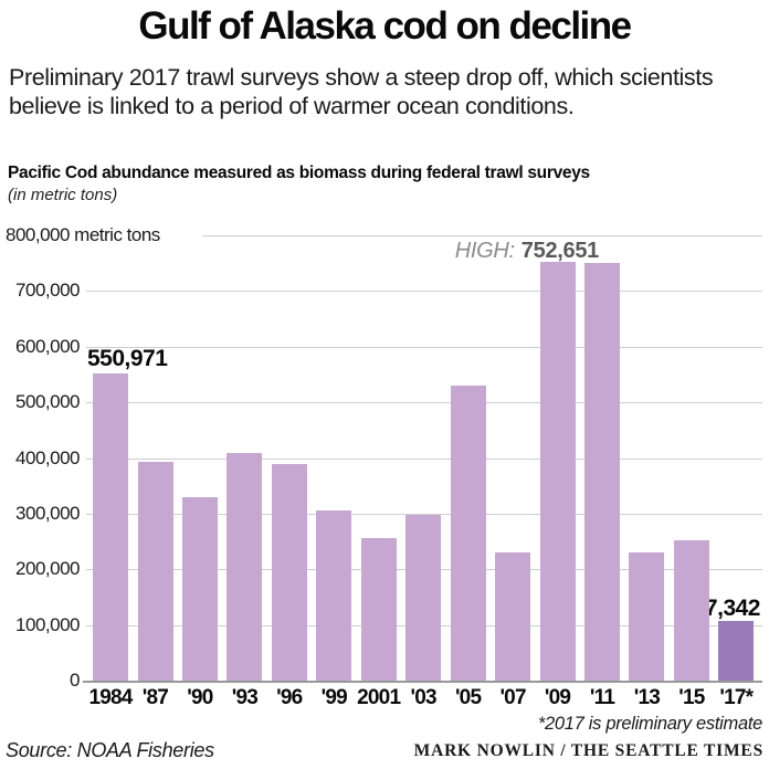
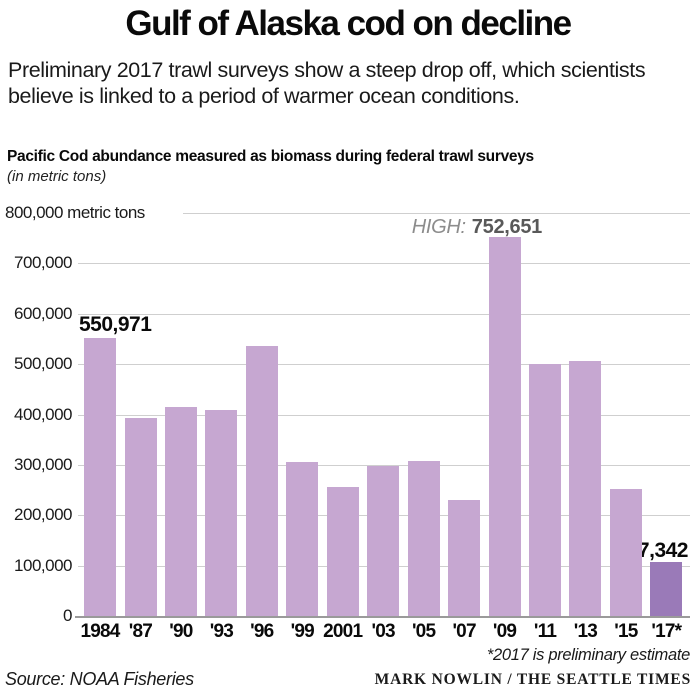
'90: 330000 -> 420000
'96: 390000 -> 540000
'05: 530000 -> 310000
'11: 750000 -> 500000
'13: 230000 -> 510000
